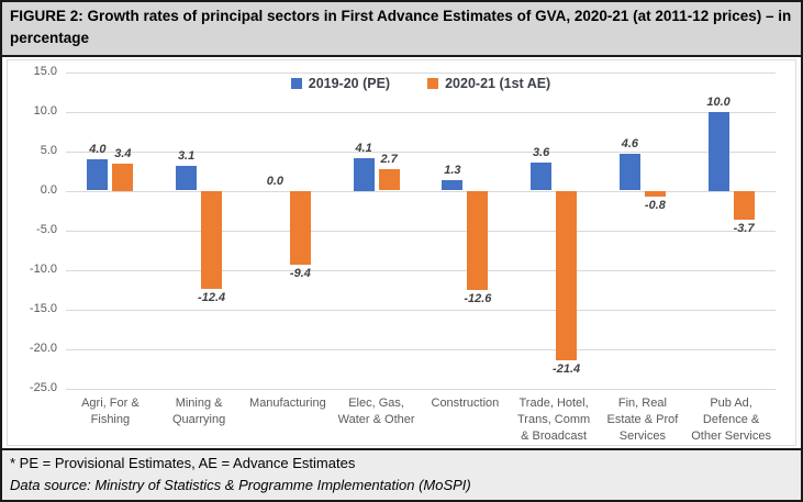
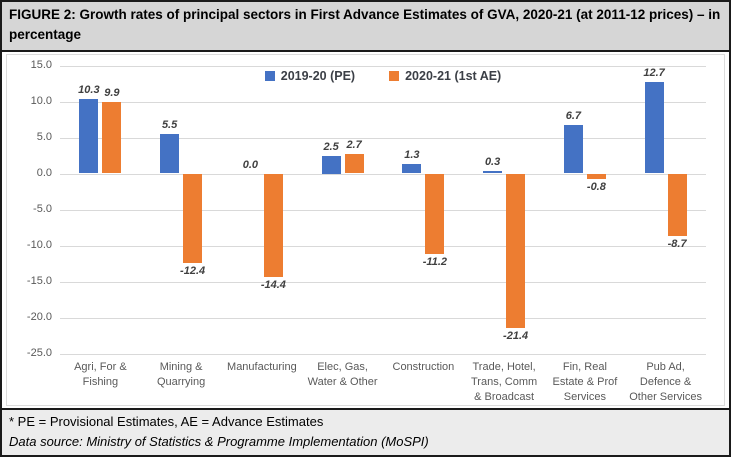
2019-20 (PE)/Agri, For & Fishing: 4.0 -> 10.3
2020-21 (1st AE)/Agri, For & Fishing: 3.4 -> 9.9
2019-20 (PE)/Mining & Quarrying: 3.1 -> 5.5
2020-21 (1st AE)/Manufacturing: -9.4 -> -14.4
2019-20 (PE)/Elec, Gas, Water & Other: 4.1 -> 2.5
2020-21 (1st AE)/Construction: -12.6 -> -11.2
2019-20 (PE)/Trade, Hotel, Trans, Comm & Broadcast: 3.6 -> 0.3
2019-20 (PE)/Fin, Real Estate & Prof Services: 4.6 -> 6.7
2019-20 (PE)/Pub Ad, Defence & Other Services: 10.0 -> 12.7
2020-21 (1st AE)/Pub Ad, Defence & Other Services: -3.7 -> -8.7
